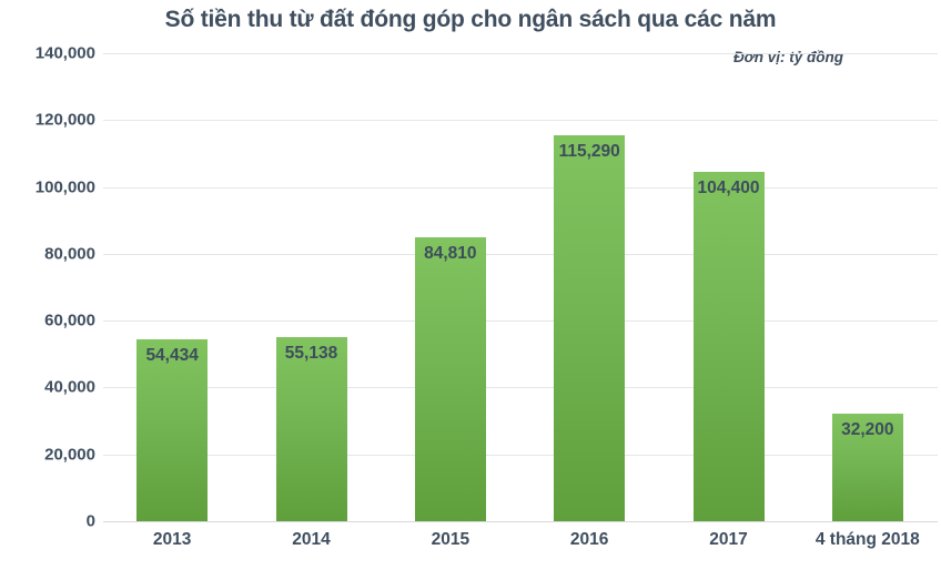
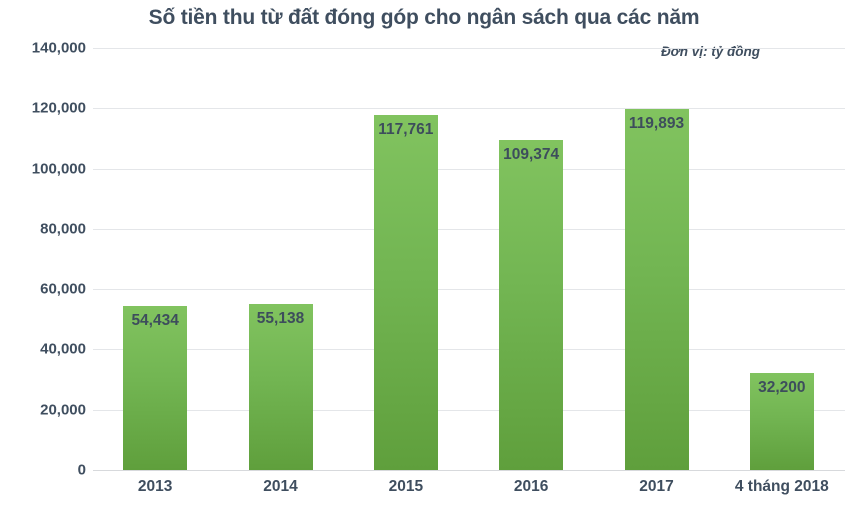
2015: 84,810 -> 117,761
2016: 115,290 -> 109,374
2017: 104,400 -> 119,893
